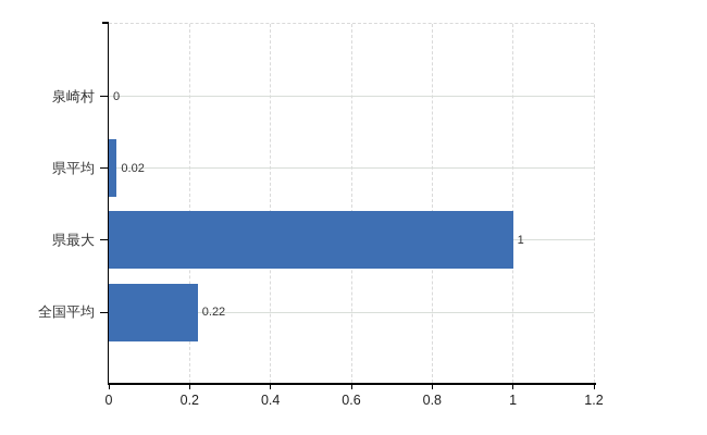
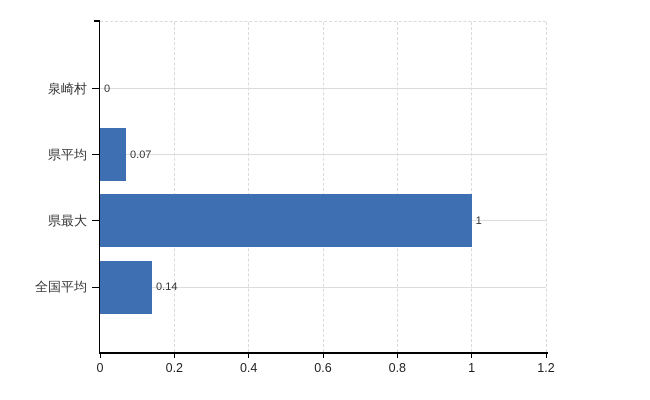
県平均: 0.02 -> 0.07
全国平均: 0.22 -> 0.14
